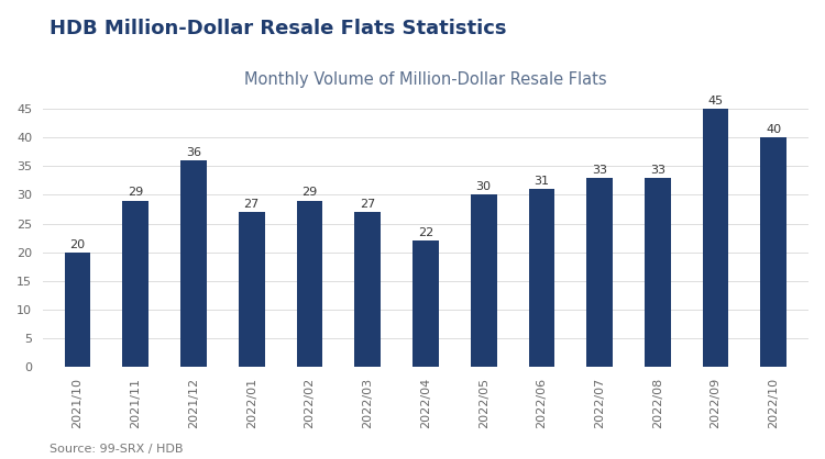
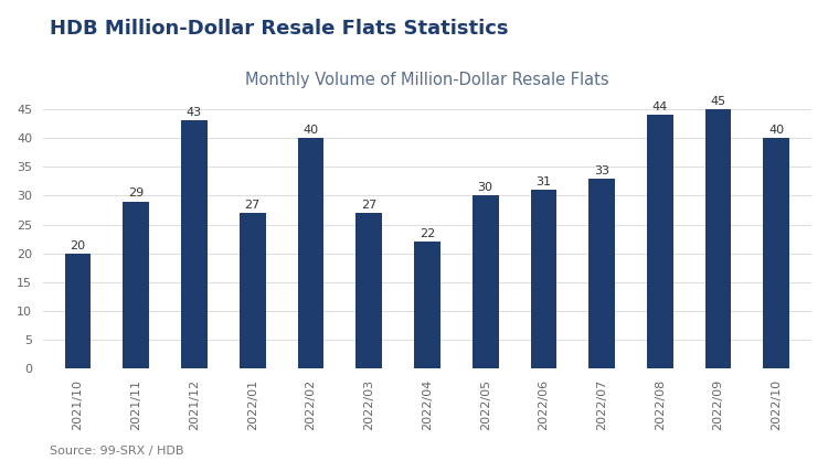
2021/12: 36 -> 43
2022/02: 29 -> 40
2022/08: 33 -> 44
